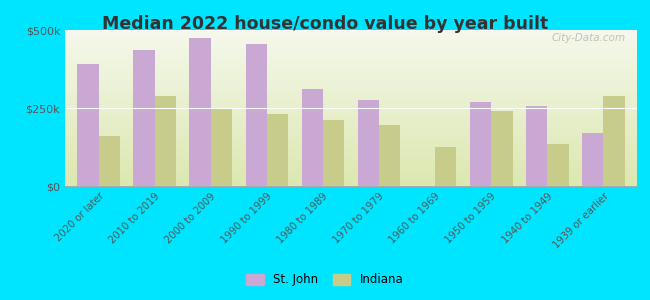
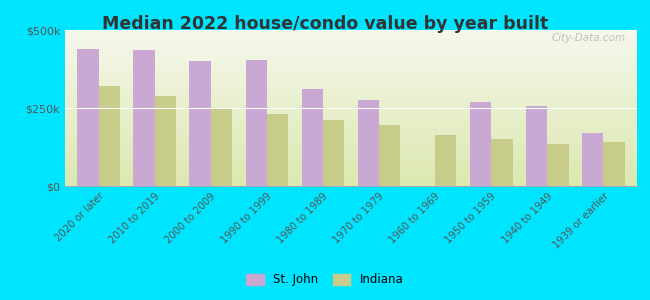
St. John/2020 or later: $390k -> $440k
Indiana/2020 or later: $160k -> $320k
St. John/2000 to 2009: $475k -> $400k
St. John/1990 to 1999: $455k -> $405k
Indiana/1960 to 1969: $125k -> $165k
Indiana/1950 to 1959: $240k -> $150k
Indiana/1939 or earlier: $290k -> $140k
